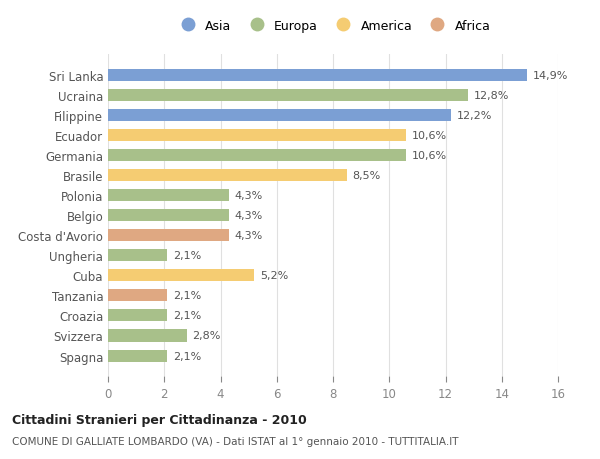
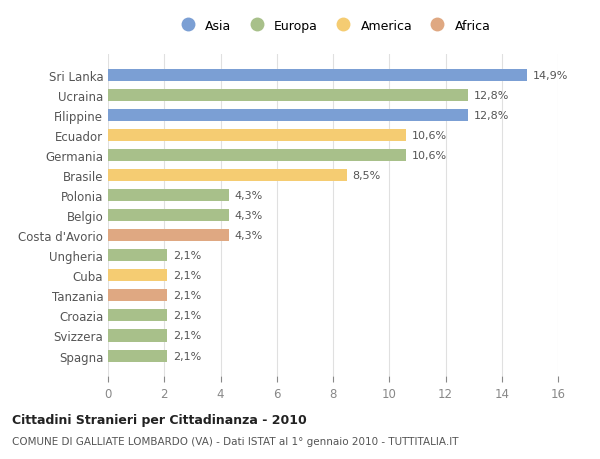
Filippine: 12,2% -> 12,8%
Cuba: 5,2% -> 2,1%
Svizzera: 2,8% -> 2,1%
